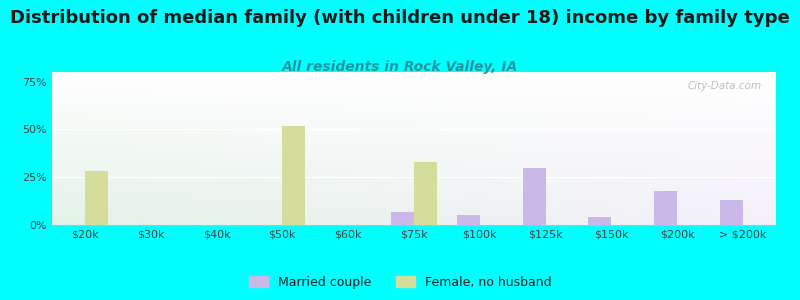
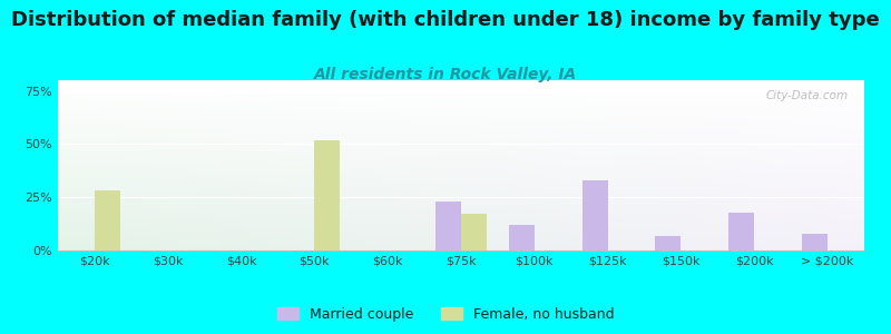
Married couple/$75k: 7% -> 23%
Female, no husband/$75k: 33% -> 17%
Married couple/$100k: 5% -> 12%
Married couple/$125k: 30% -> 33%
Married couple/$150k: 4% -> 7%
Married couple/> $200k: 13% -> 8%
